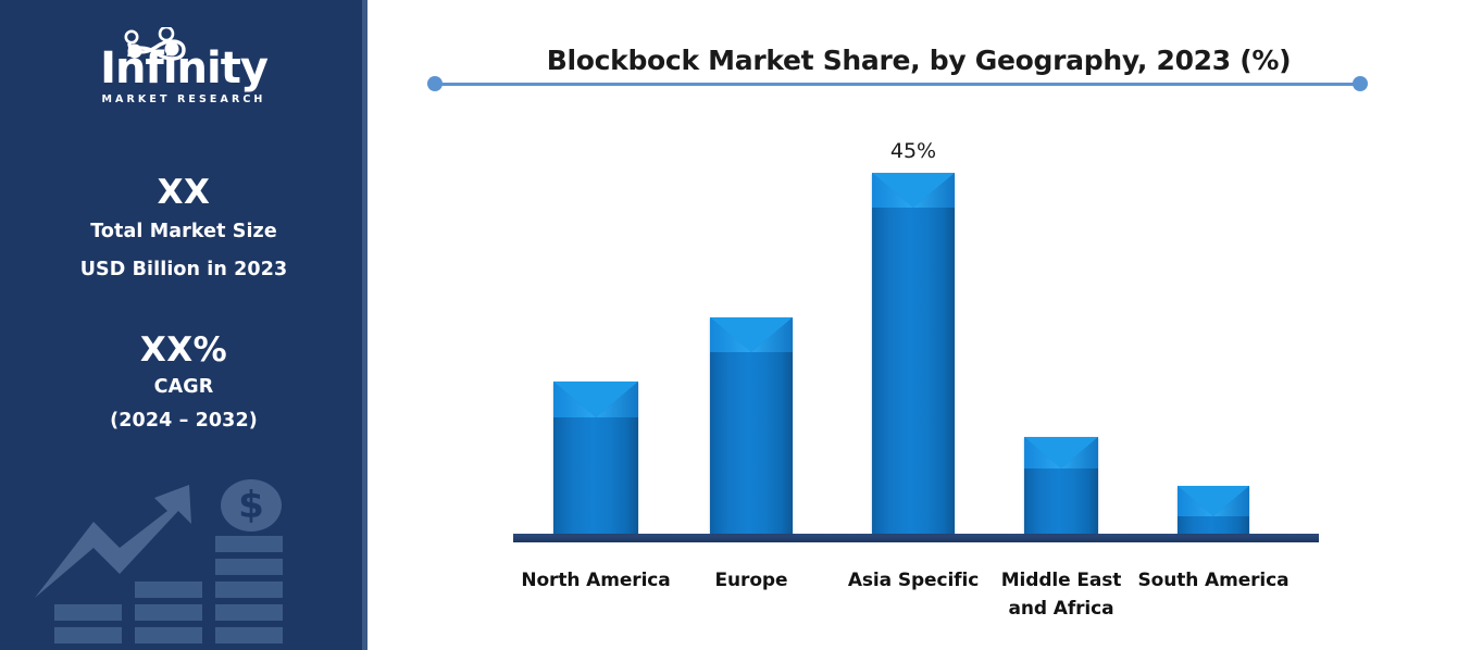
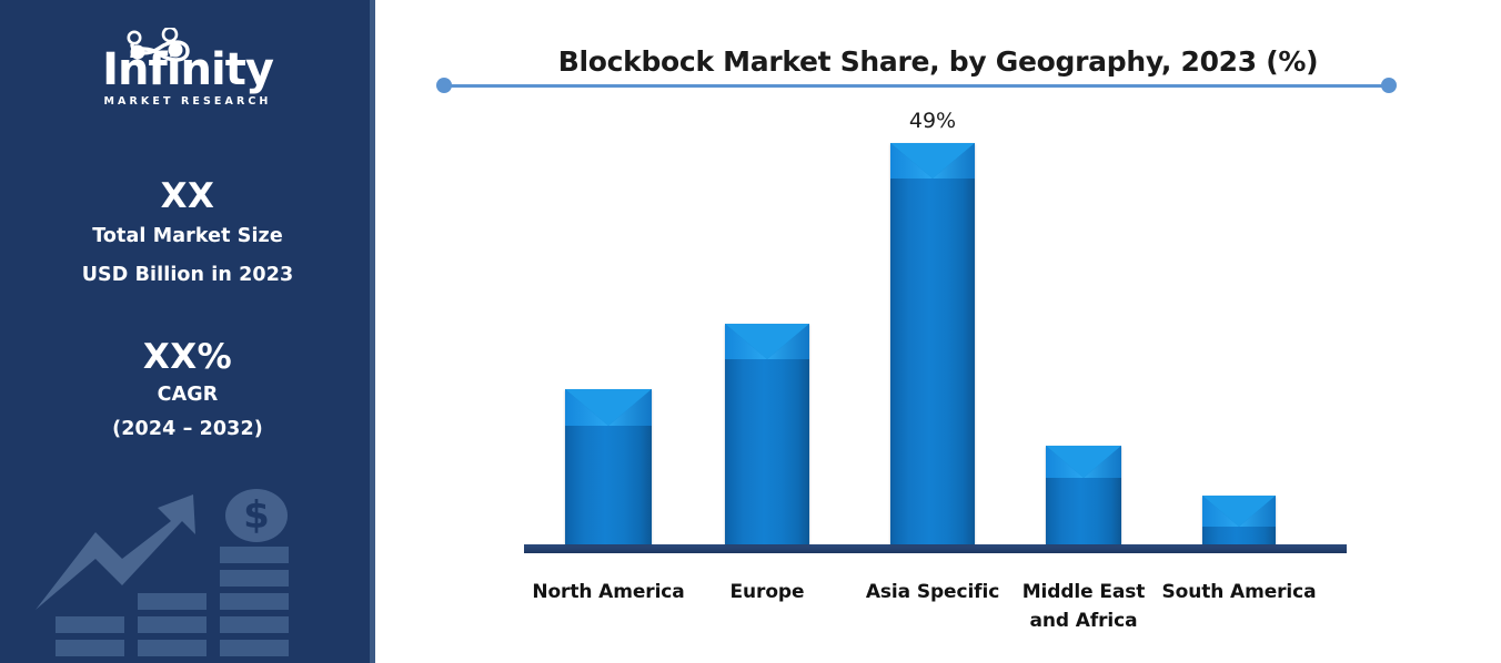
Asia Specific: 45% -> 49%
